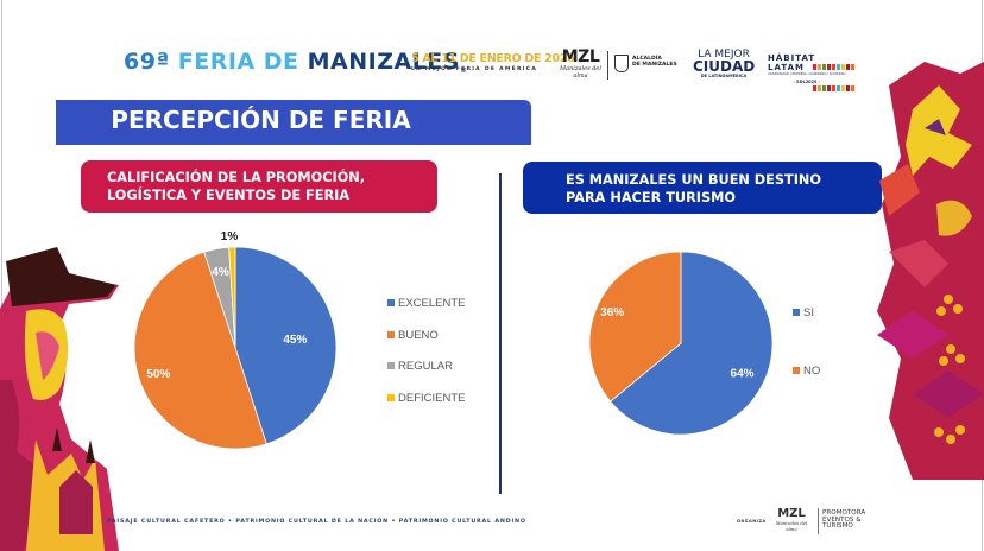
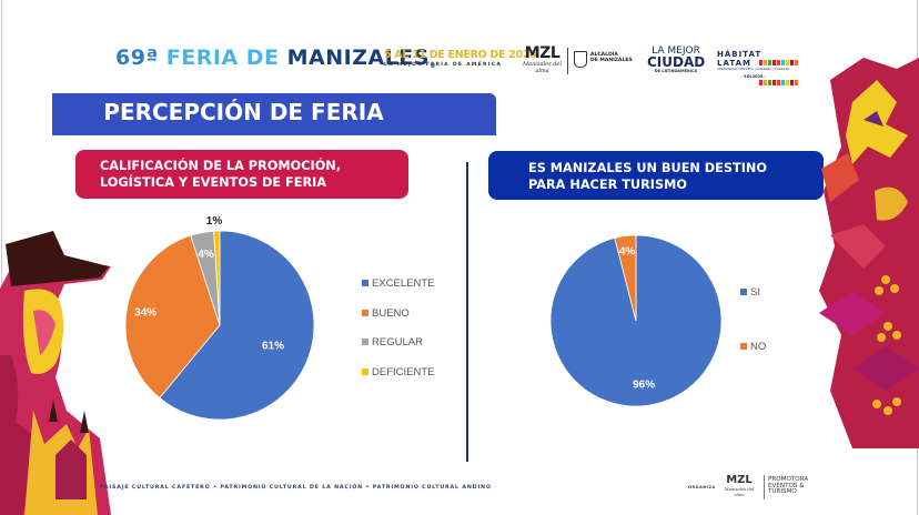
CALIFICACIÓN DE LA PROMOCIÓN, LOGÍSTICA Y EVENTOS DE FERIA/EXCELENTE: 45% -> 61%
CALIFICACIÓN DE LA PROMOCIÓN, LOGÍSTICA Y EVENTOS DE FERIA/BUENO: 50% -> 34%
ES MANIZALES UN BUEN DESTINO PARA HACER TURISMO/SI: 64% -> 96%
ES MANIZALES UN BUEN DESTINO PARA HACER TURISMO/NO: 36% -> 4%
